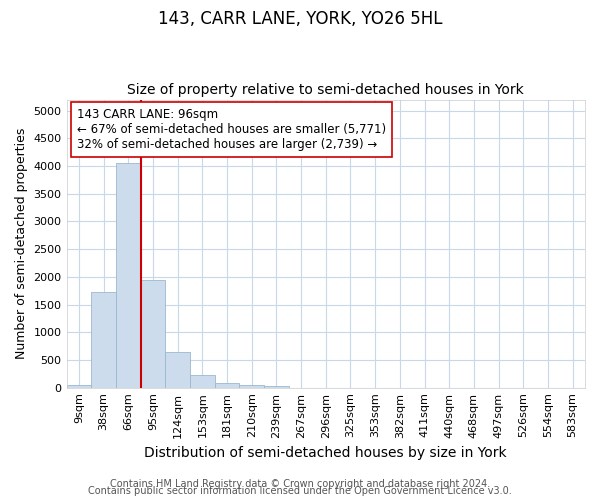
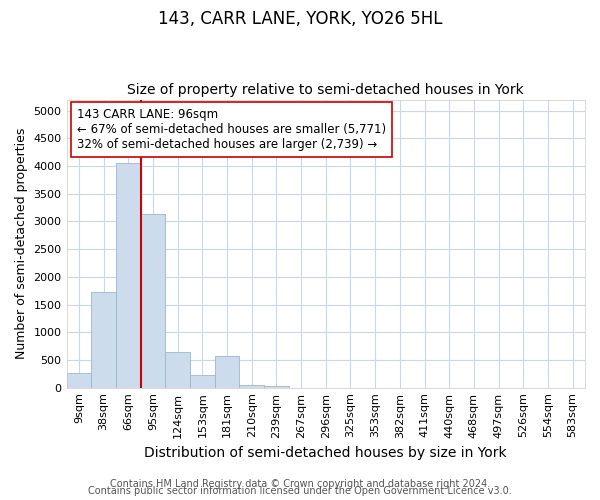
9sqm: 50 -> 260
95sqm: 1950 -> 3140
181sqm: 90 -> 580
